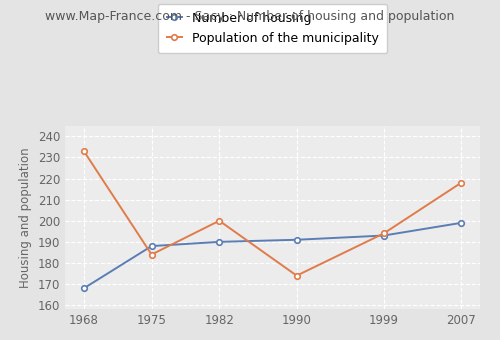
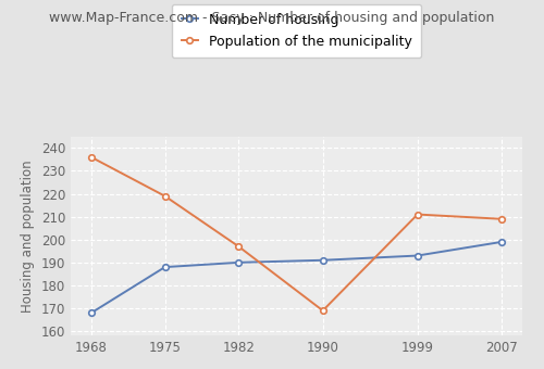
Population of the municipality/1968: 233 -> 236
Population of the municipality/1975: 184 -> 219
Population of the municipality/1982: 200 -> 197
Population of the municipality/1990: 174 -> 169
Population of the municipality/1999: 194 -> 211
Population of the municipality/2007: 218 -> 209
